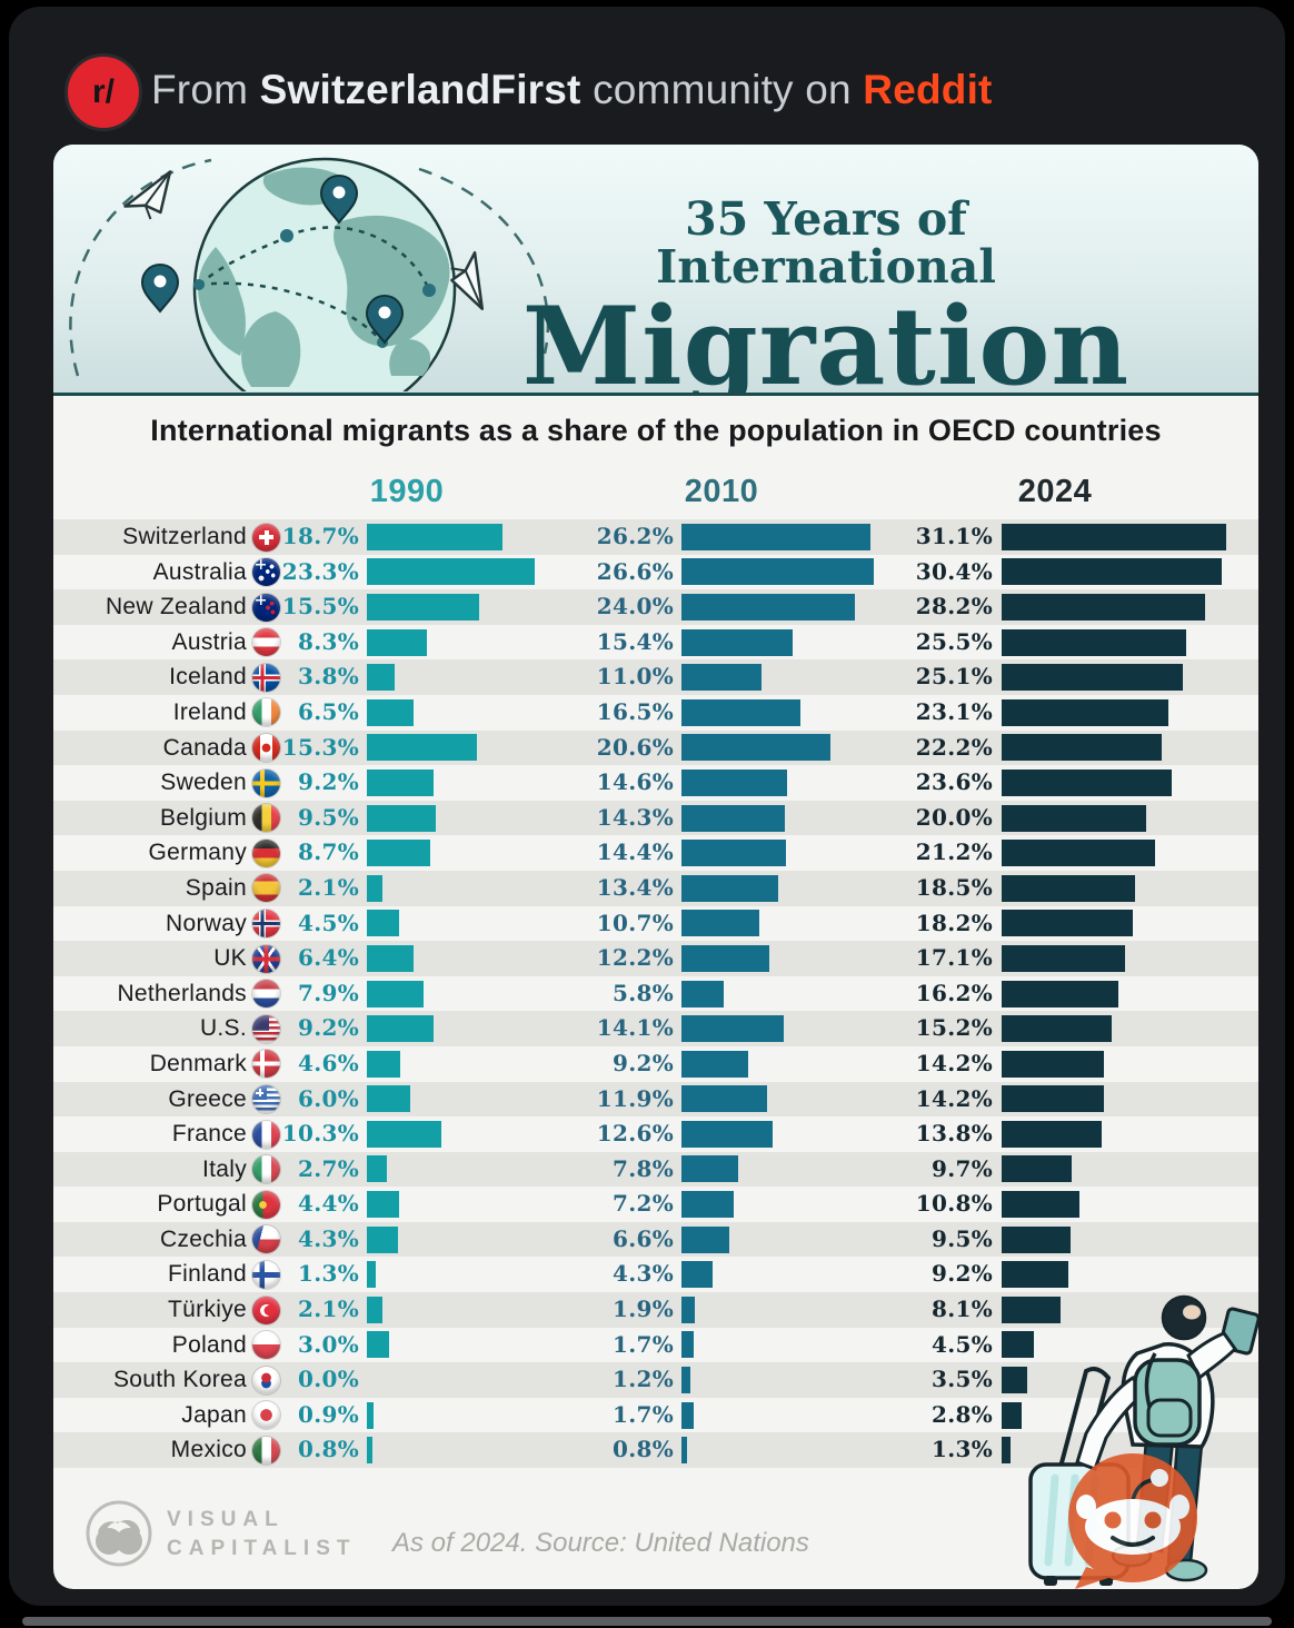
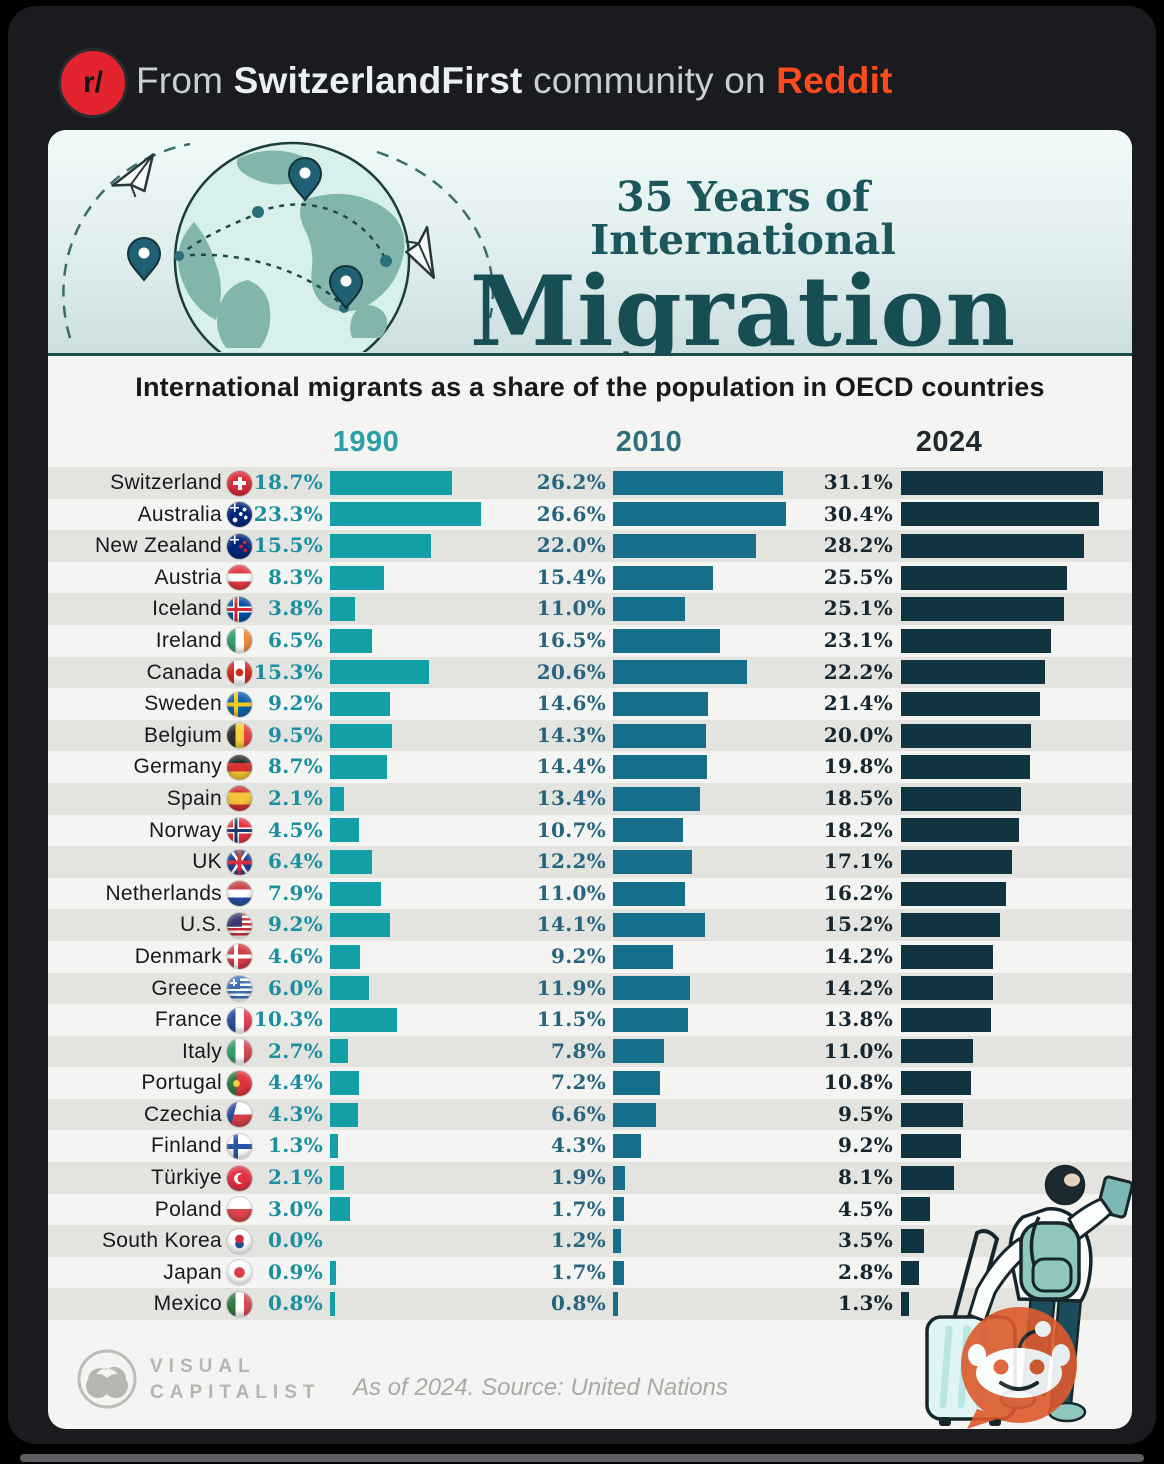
2010/New Zealand: 24.0% -> 22.0%
2024/Sweden: 23.6% -> 21.4%
2024/Germany: 21.2% -> 19.8%
2010/Netherlands: 5.8% -> 11.0%
2010/France: 12.6% -> 11.5%
2024/Italy: 9.7% -> 11.0%
